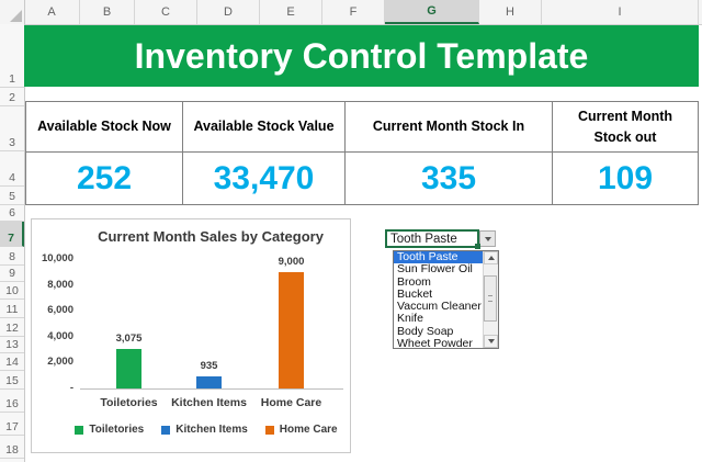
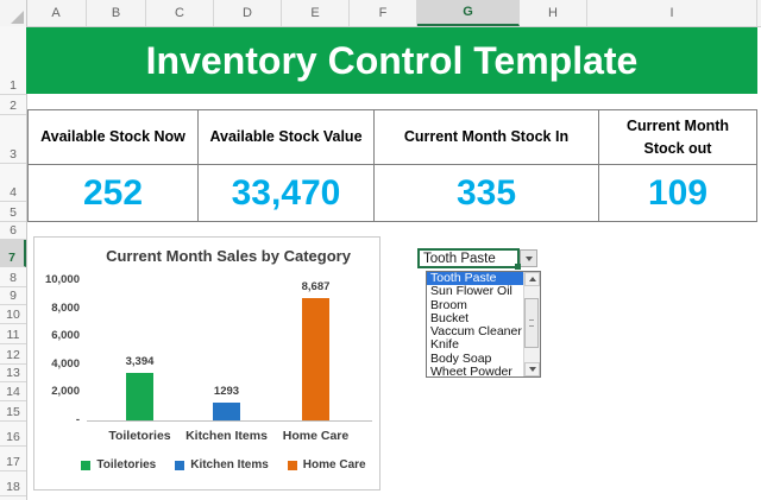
Toiletories: 3,075 -> 3,394
Kitchen Items: 935 -> 1293
Home Care: 9,000 -> 8,687
